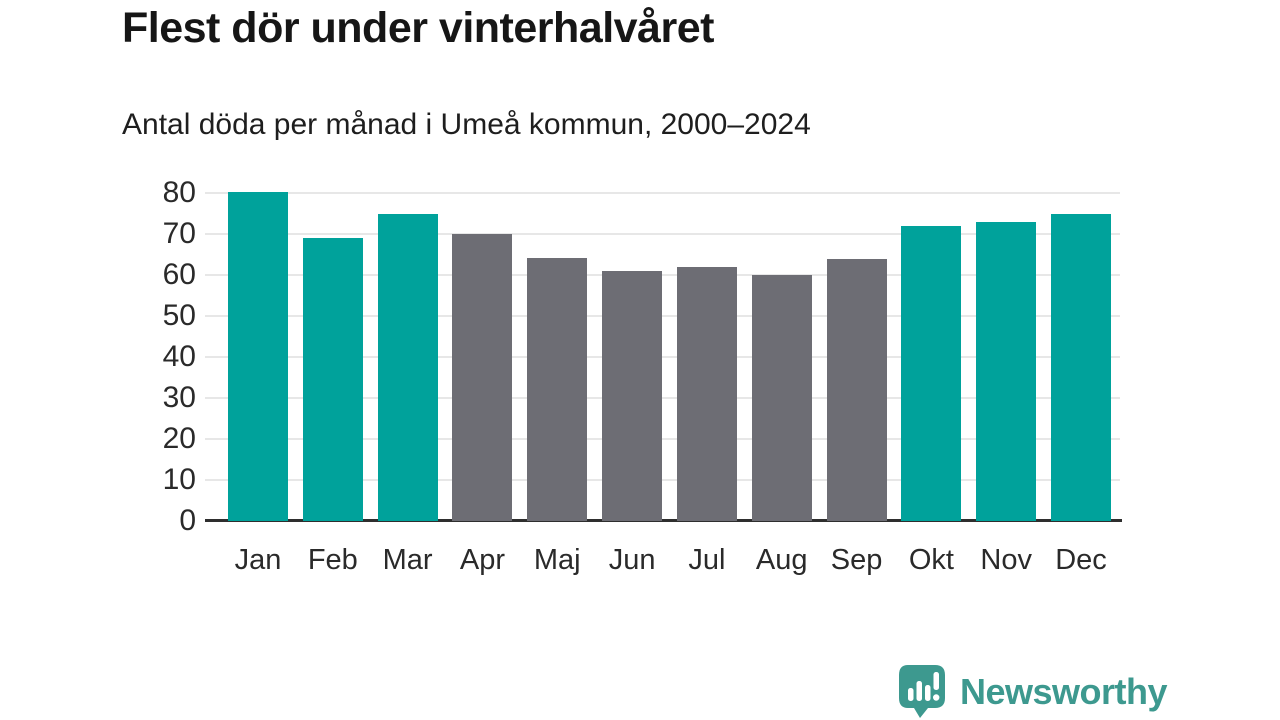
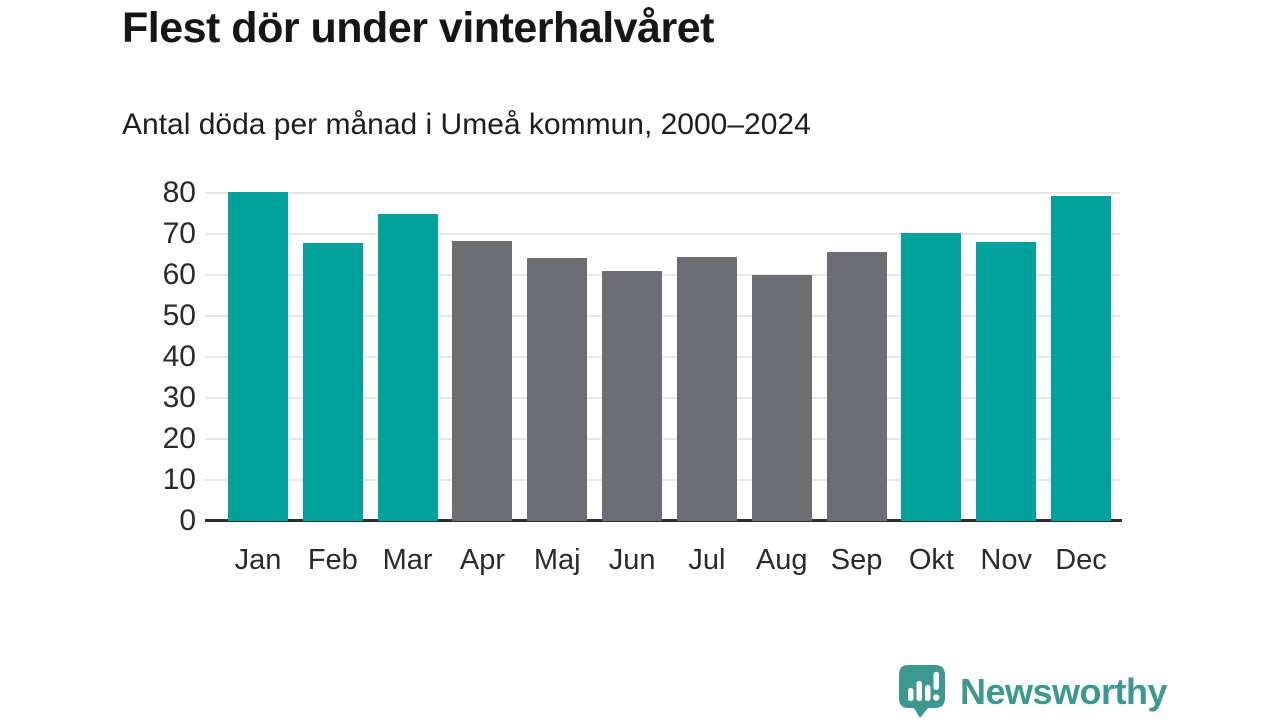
Feb: 69 -> 68
Apr: 70 -> 68
Jul: 62 -> 64
Sep: 64 -> 66
Okt: 72 -> 70
Nov: 73 -> 68
Dec: 75 -> 79
